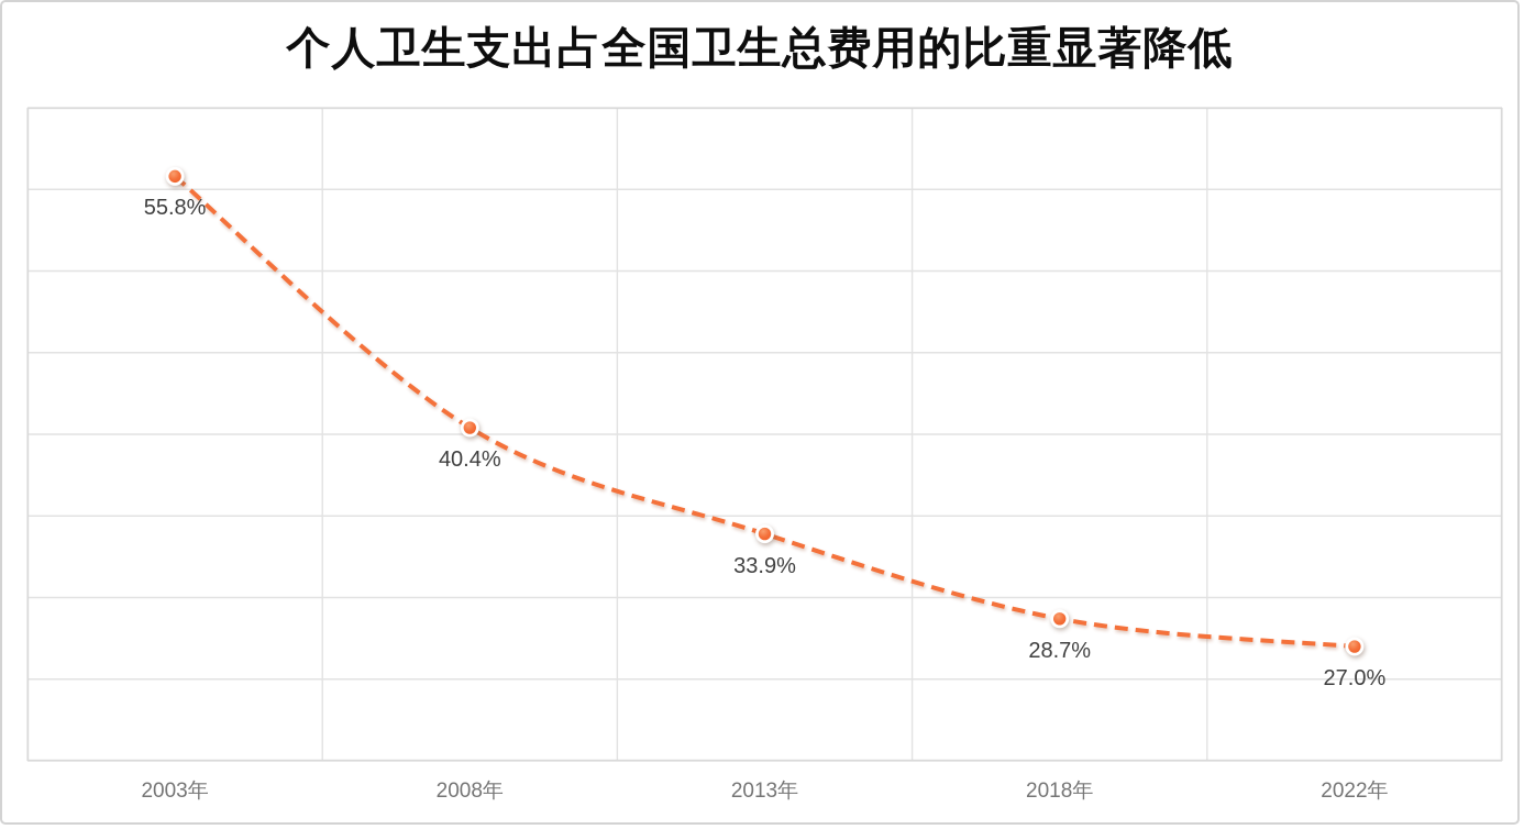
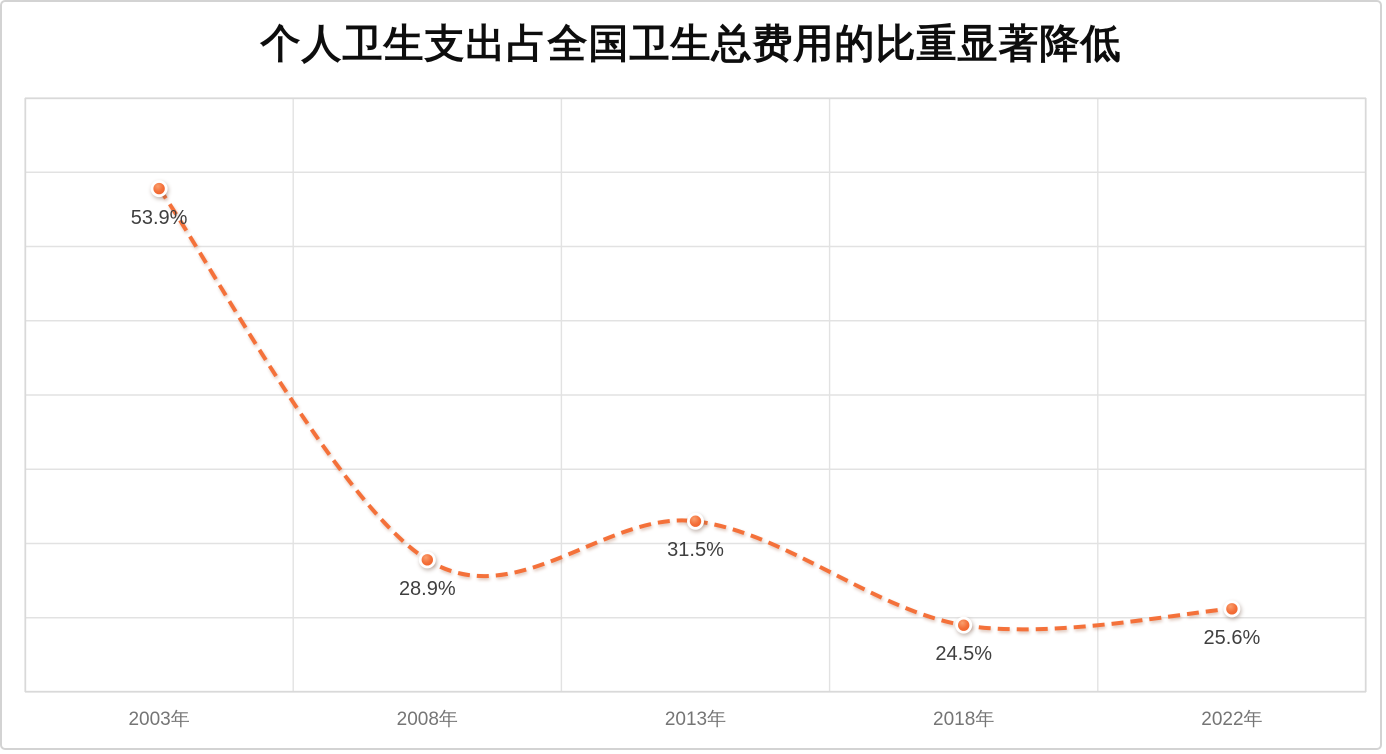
2003年: 55.8% -> 53.9%
2008年: 40.4% -> 28.9%
2013年: 33.9% -> 31.5%
2018年: 28.7% -> 24.5%
2022年: 27.0% -> 25.6%
